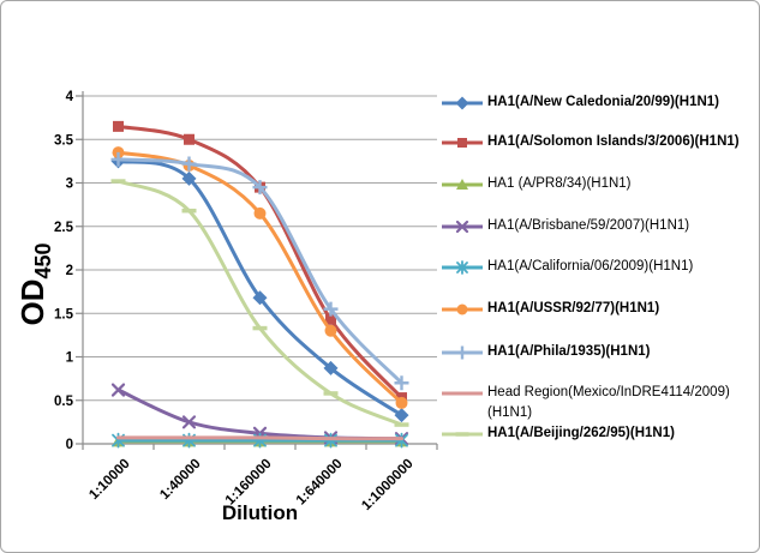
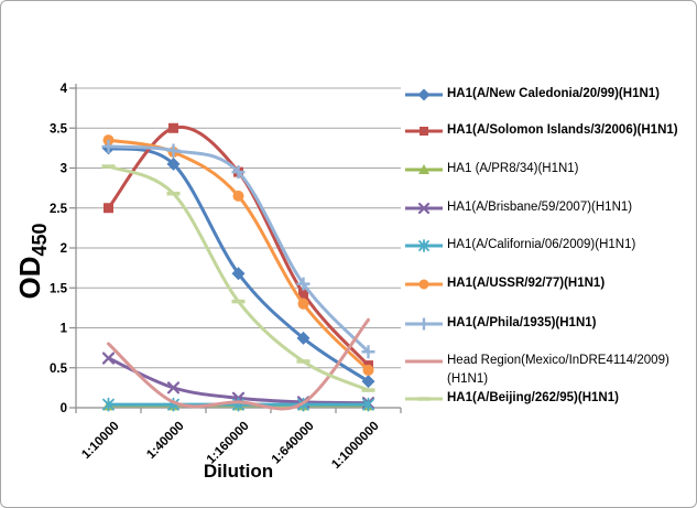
HA1(A/Solomon Islands/3/2006)(H1N1)/1:10000: 3.6 -> 2.5
Head Region(Mexico/InDRE4114/2009)(H1N1)/1:10000: 0.1 -> 0.8
Head Region(Mexico/InDRE4114/2009)(H1N1)/1:1000000: 0.1 -> 1.1
